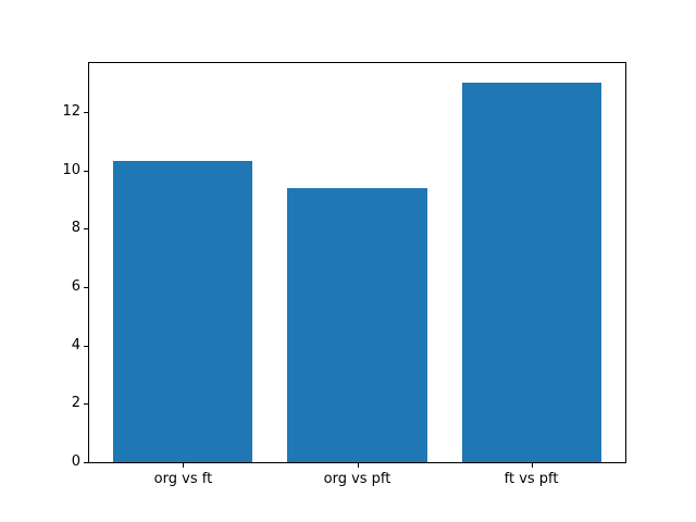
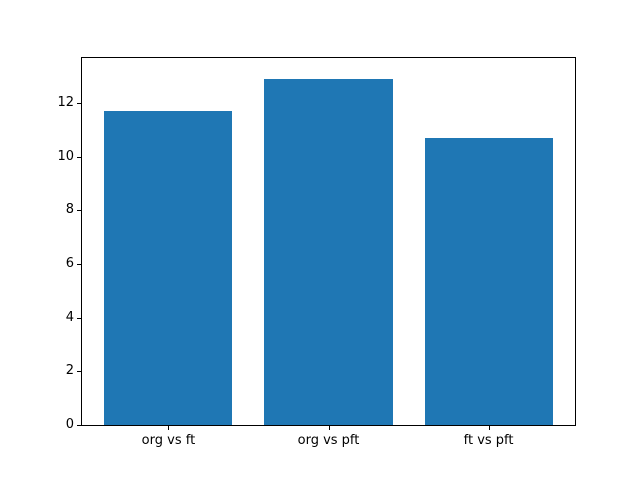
org vs ft: 10.3 -> 11.7
org vs pft: 9.4 -> 12.9
ft vs pft: 13.0 -> 10.7
